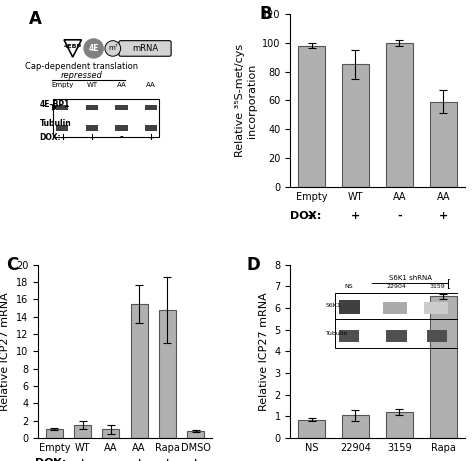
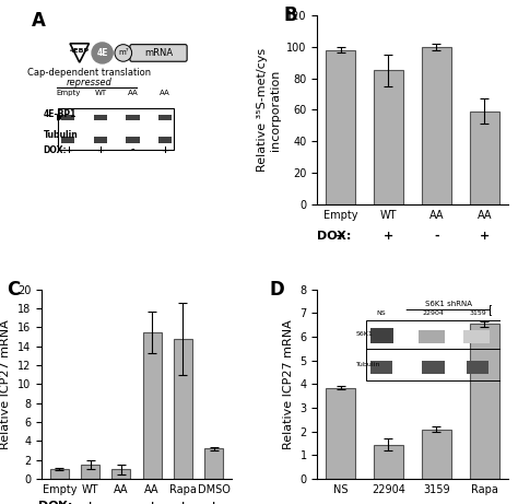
DMSO: 0.8 -> 3.2
NS: 0.85 -> 3.85
22904: 1.05 -> 1.45
3159: 1.20 -> 2.10
